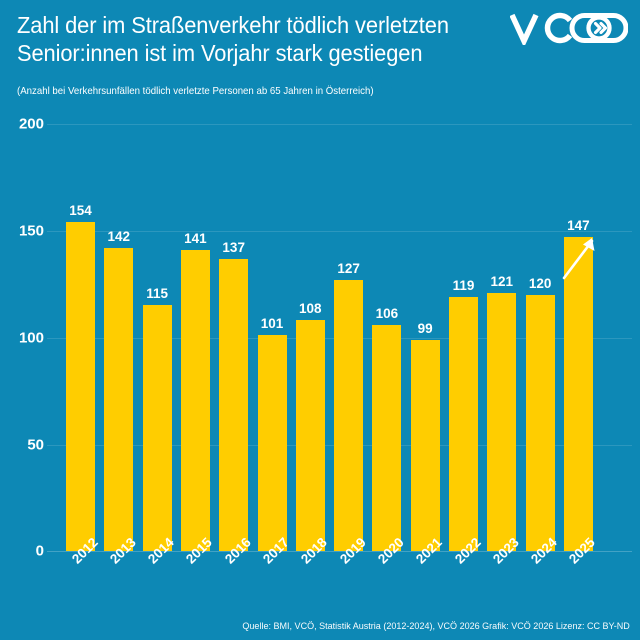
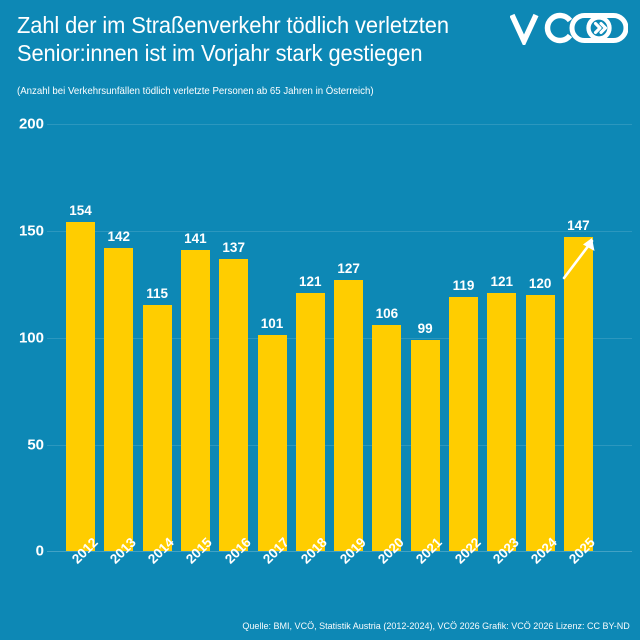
2018: 108 -> 121
